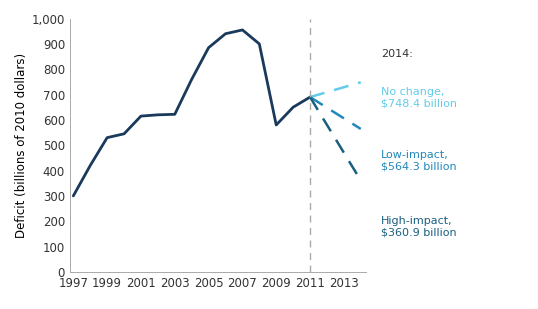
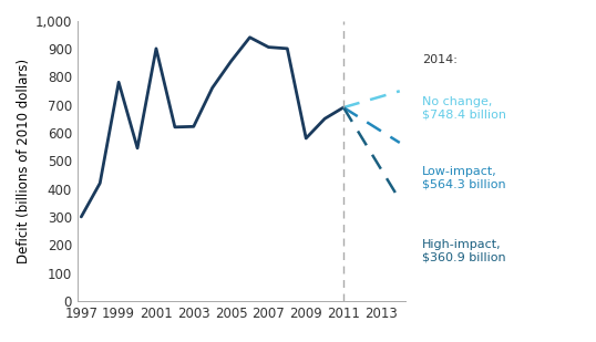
1999: 530 -> 780
2001: 615 -> 900
2005: 885 -> 855
2007: 955 -> 905
